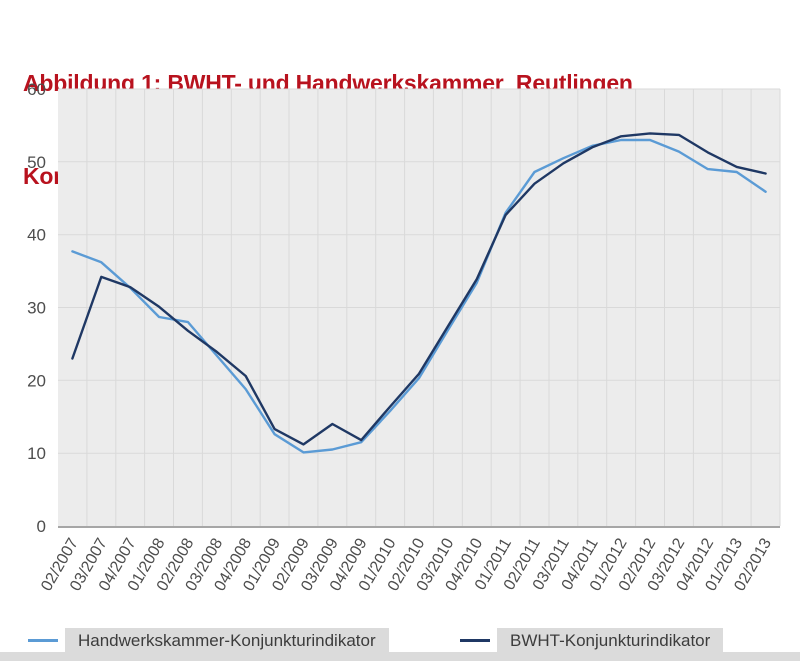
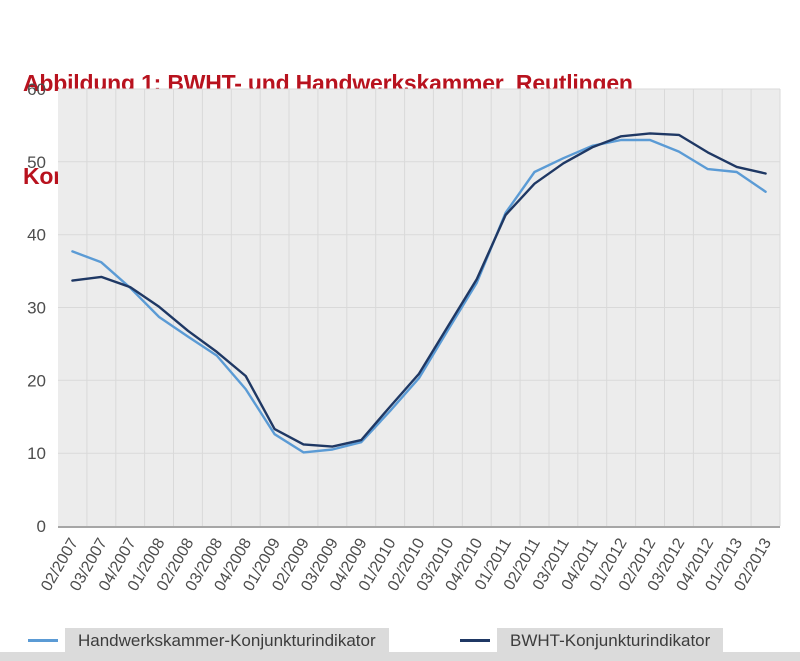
BWHT-Konjunkturindikator/02/2007: 23 -> 34
Handwerkskammer-Konjunkturindikator/02/2008: 28 -> 26
BWHT-Konjunkturindikator/03/2009: 14 -> 11
